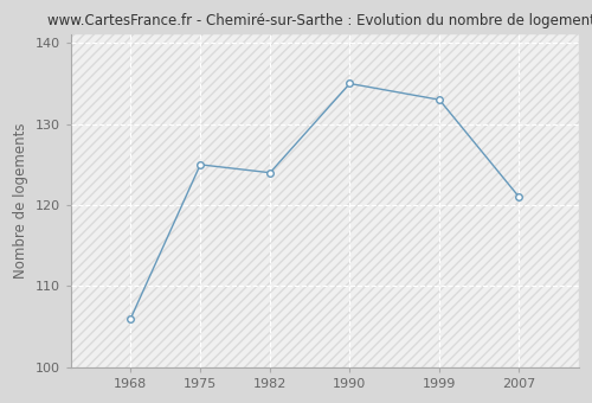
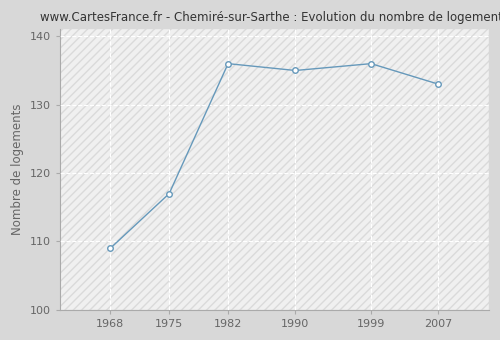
1968: 106 -> 109
1975: 125 -> 117
1982: 124 -> 136
1999: 133 -> 136
2007: 121 -> 133
